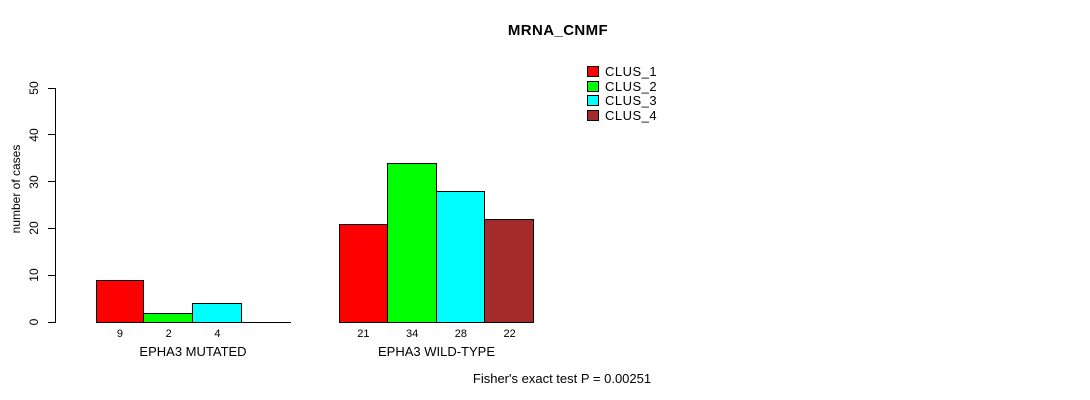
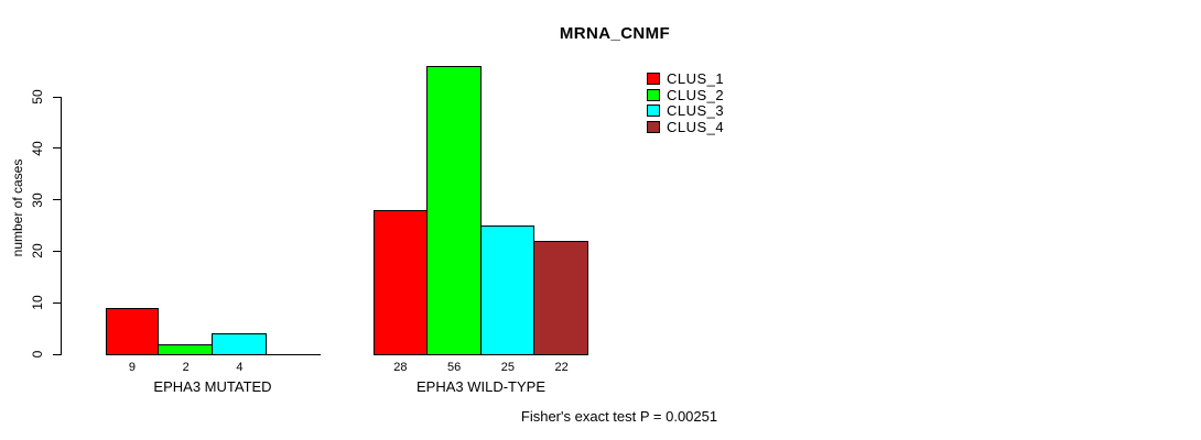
CLUS_1/EPHA3 WILD-TYPE: 21 -> 28
CLUS_2/EPHA3 WILD-TYPE: 34 -> 56
CLUS_3/EPHA3 WILD-TYPE: 28 -> 25
